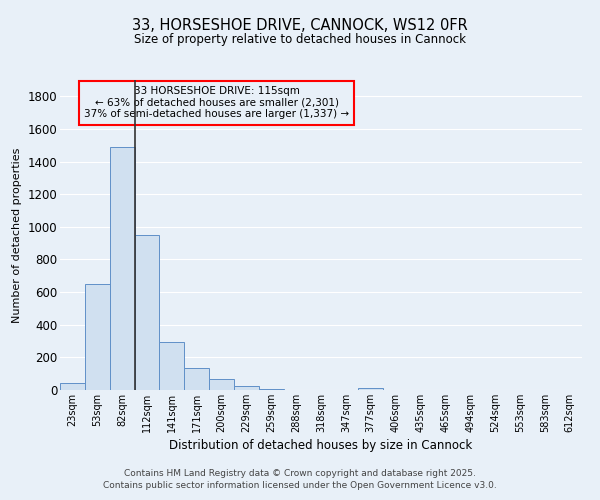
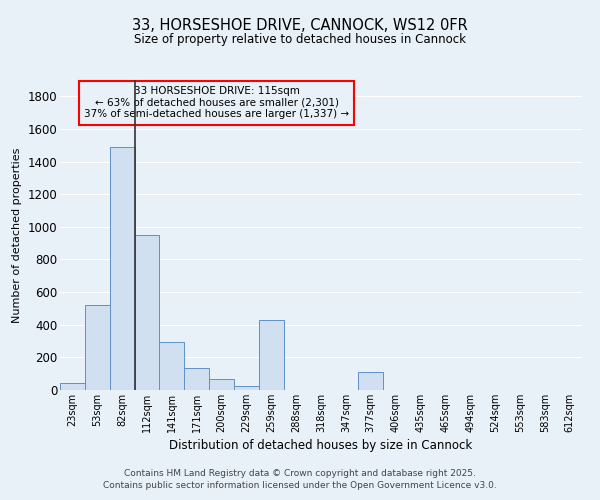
53sqm: 650 -> 520
259sqm: 0 -> 430
377sqm: 10 -> 110
